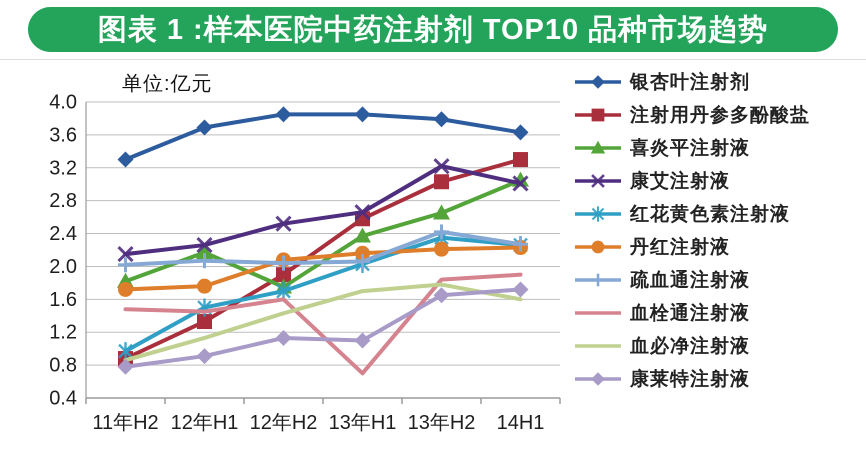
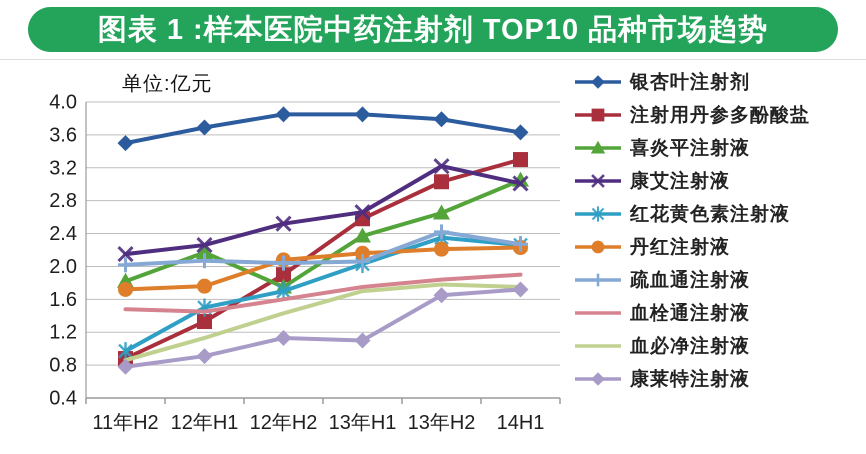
银杏叶注射剂/11年H2: 3.3 -> 3.5
血栓通注射液/13年H1: 0.7 -> 1.8
血必净注射液/14H1: 1.6 -> 1.8
